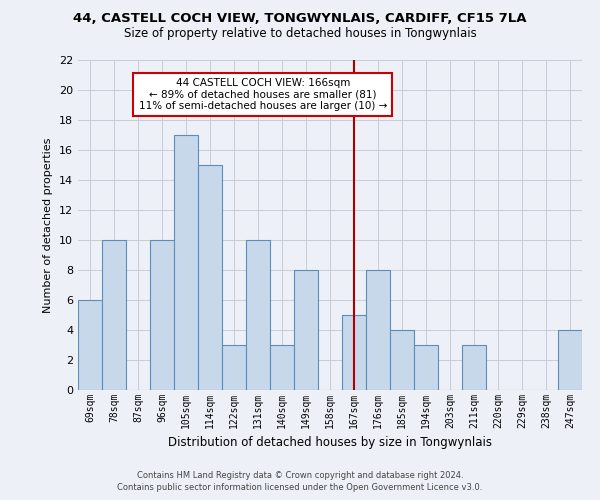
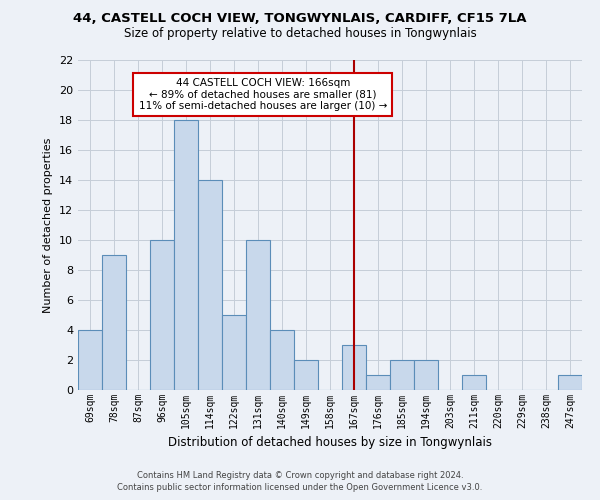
69sqm: 6 -> 4
78sqm: 10 -> 9
105sqm: 17 -> 18
114sqm: 15 -> 14
122sqm: 3 -> 5
140sqm: 3 -> 4
149sqm: 8 -> 2
167sqm: 5 -> 3
176sqm: 8 -> 1
185sqm: 4 -> 2
194sqm: 3 -> 2
211sqm: 3 -> 1
247sqm: 4 -> 1
